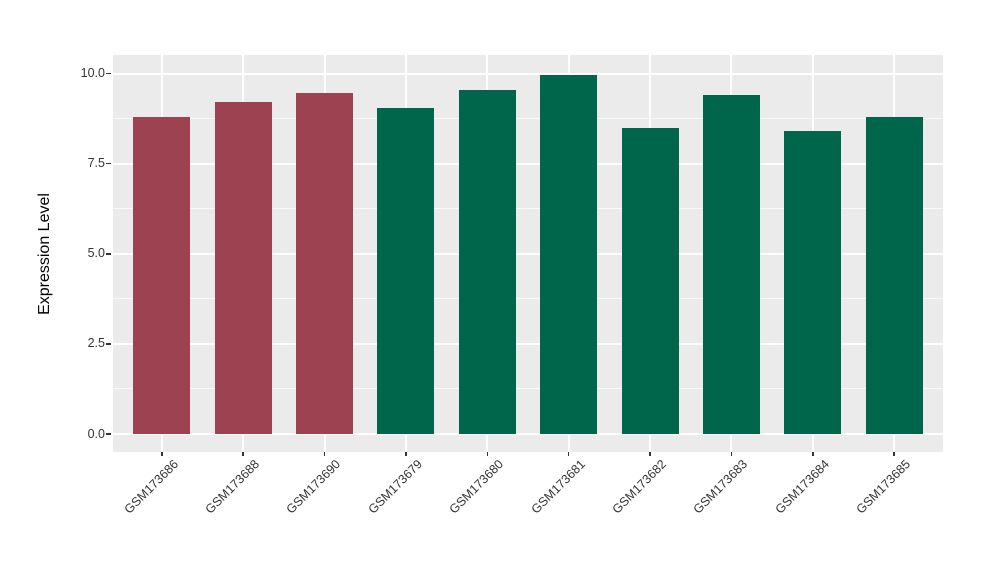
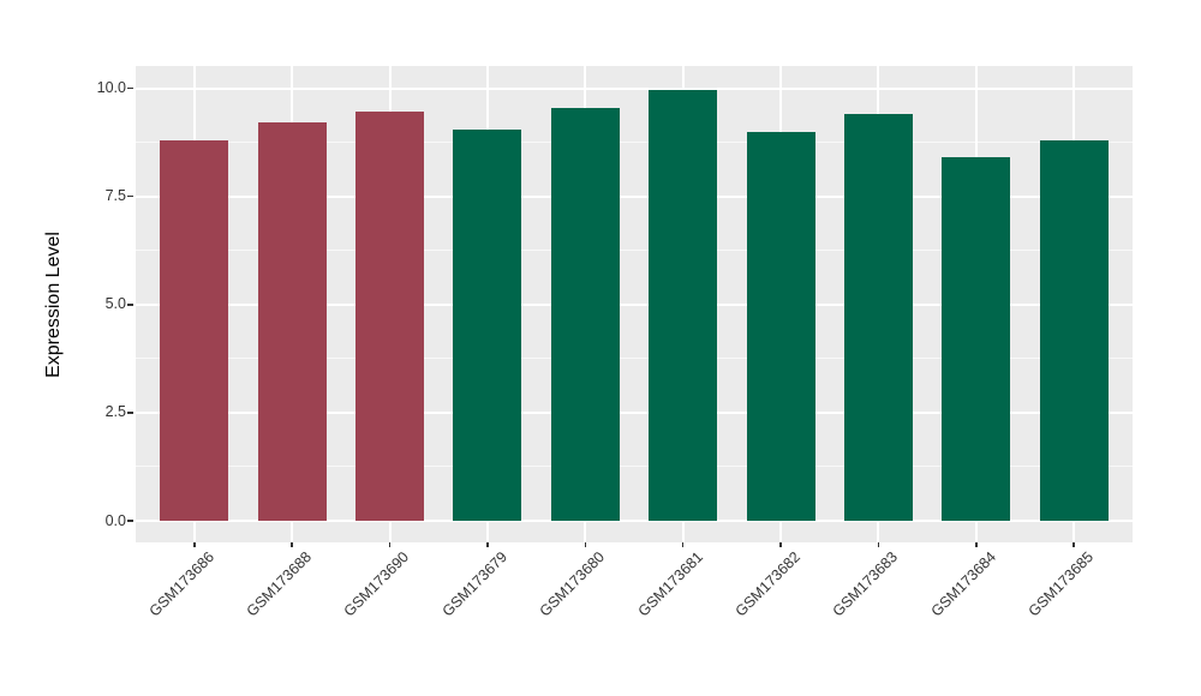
GSM173682: 8.5 -> 9.0
